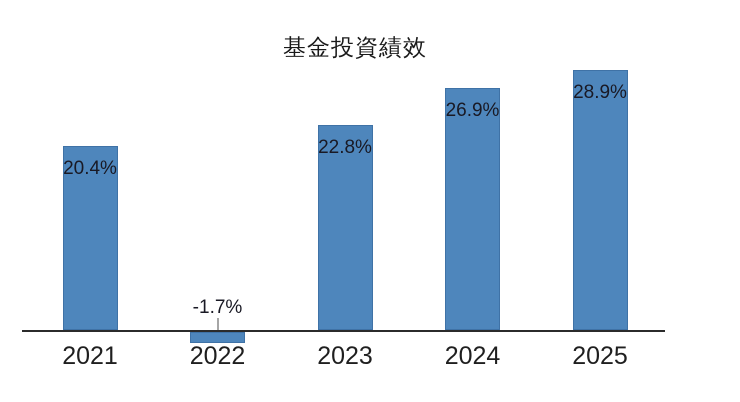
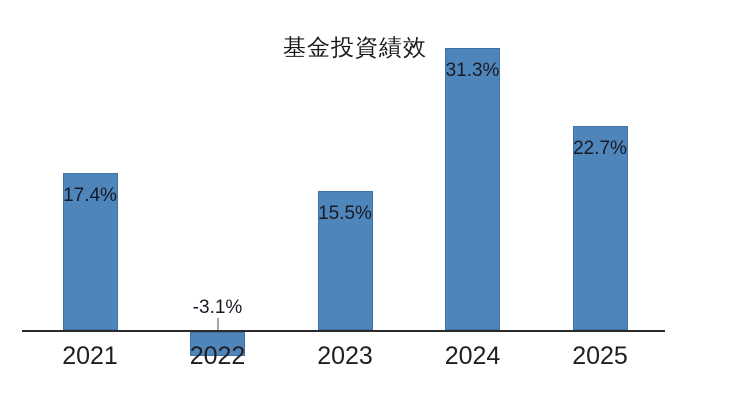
2021: 20.4% -> 17.4%
2022: -1.7% -> -3.1%
2023: 22.8% -> 15.5%
2024: 26.9% -> 31.3%
2025: 28.9% -> 22.7%
